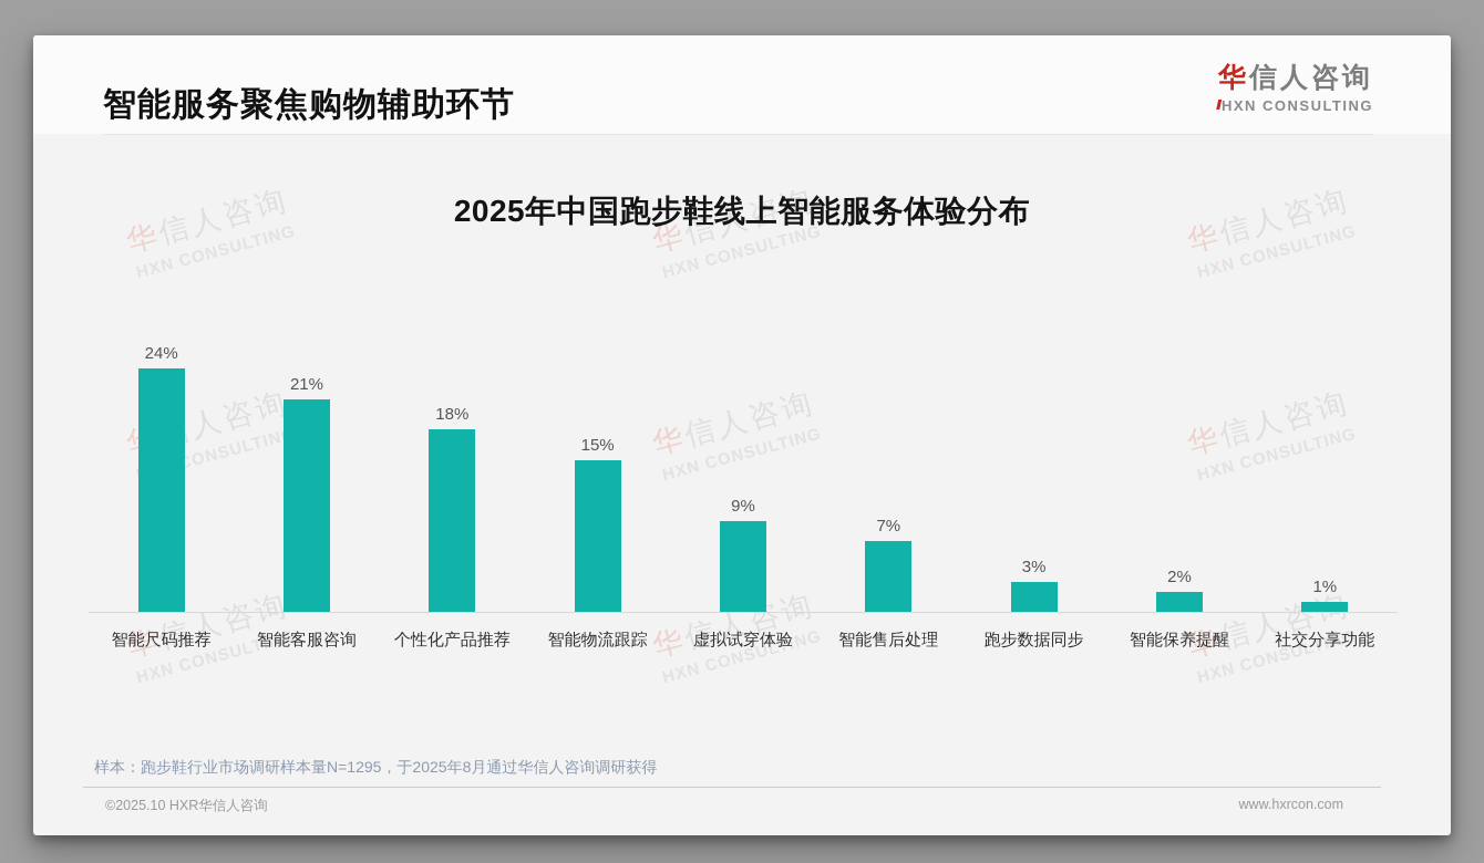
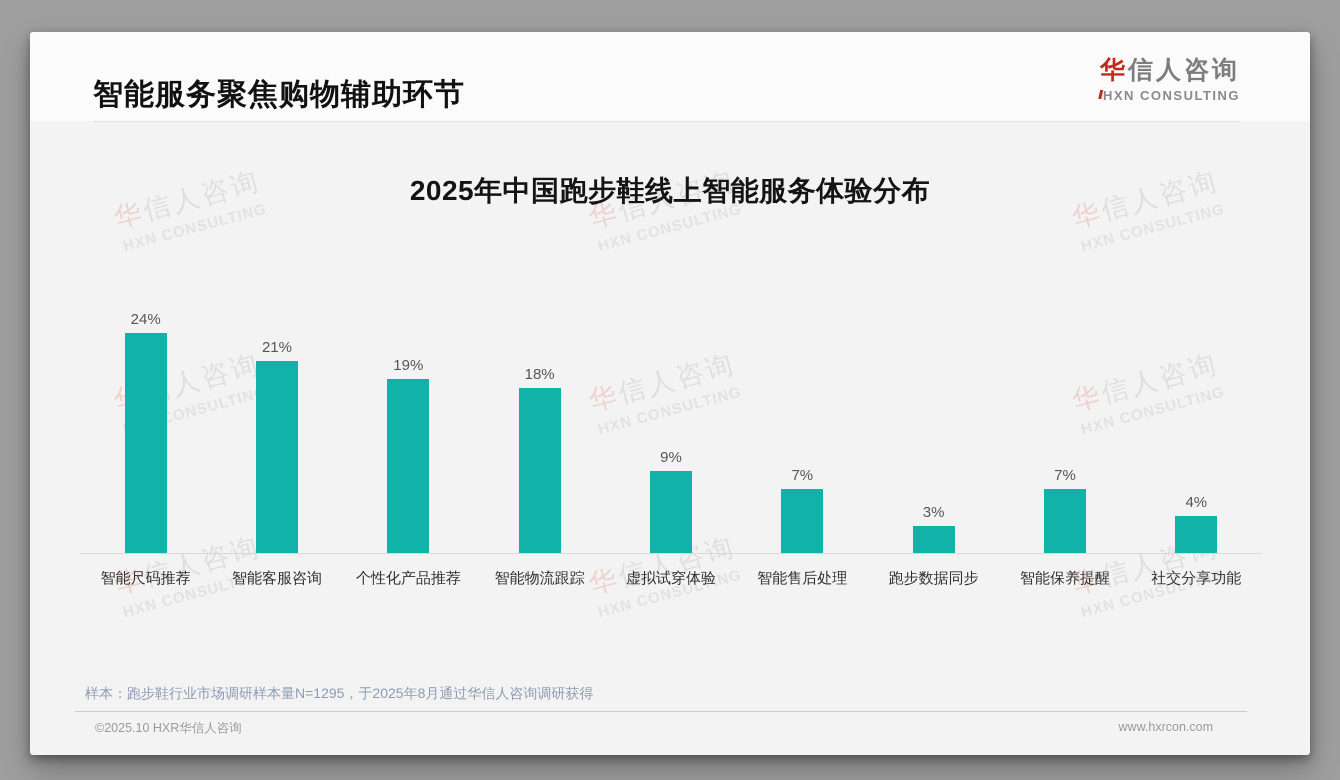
个性化产品推荐: 18% -> 19%
智能物流跟踪: 15% -> 18%
智能保养提醒: 2% -> 7%
社交分享功能: 1% -> 4%
